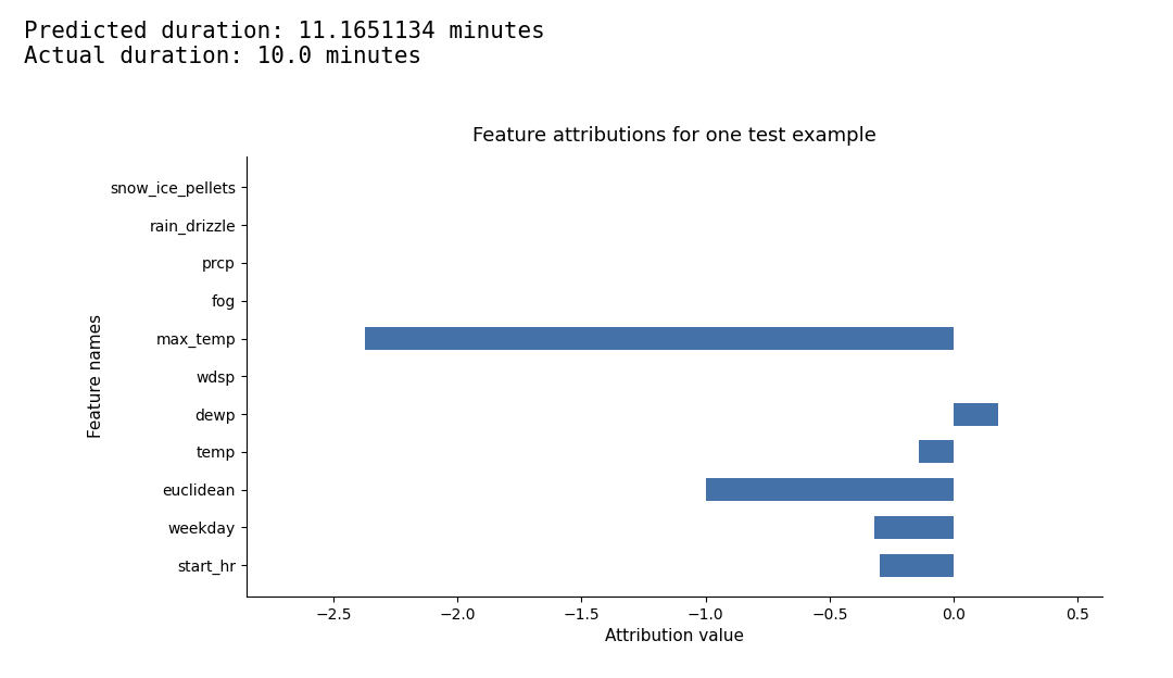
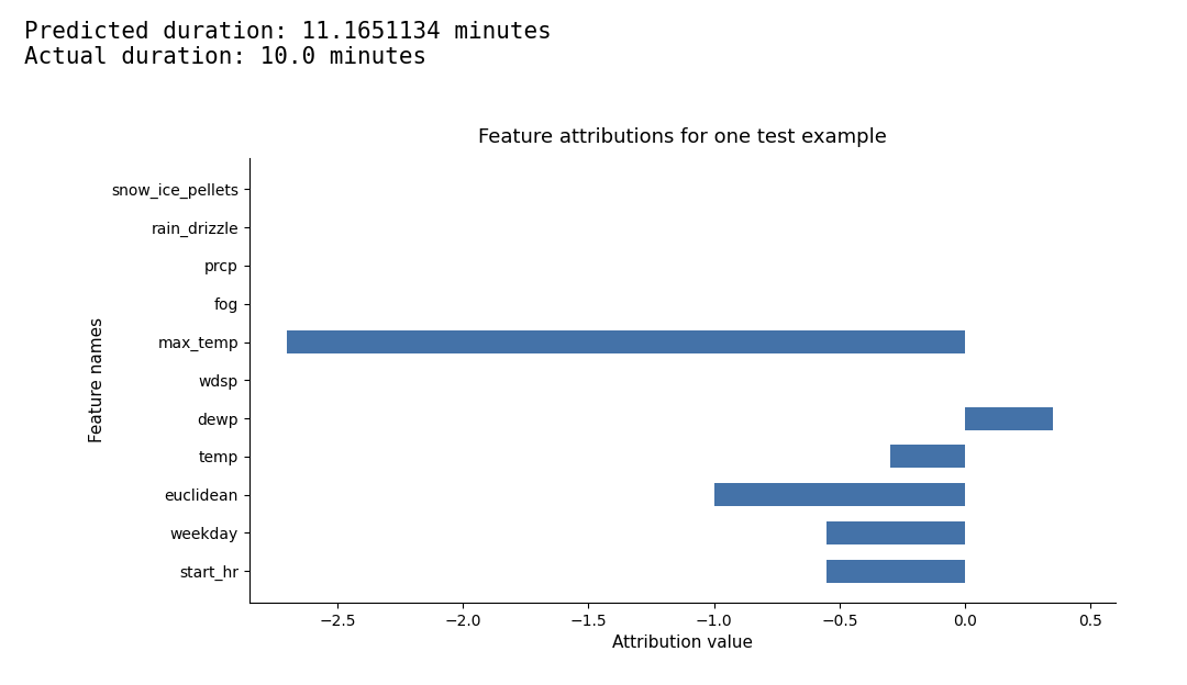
max_temp: -2.37 -> -2.70
dewp: 0.18 -> 0.35
temp: -0.14 -> -0.30
weekday: -0.32 -> -0.55
start_hr: -0.30 -> -0.55
